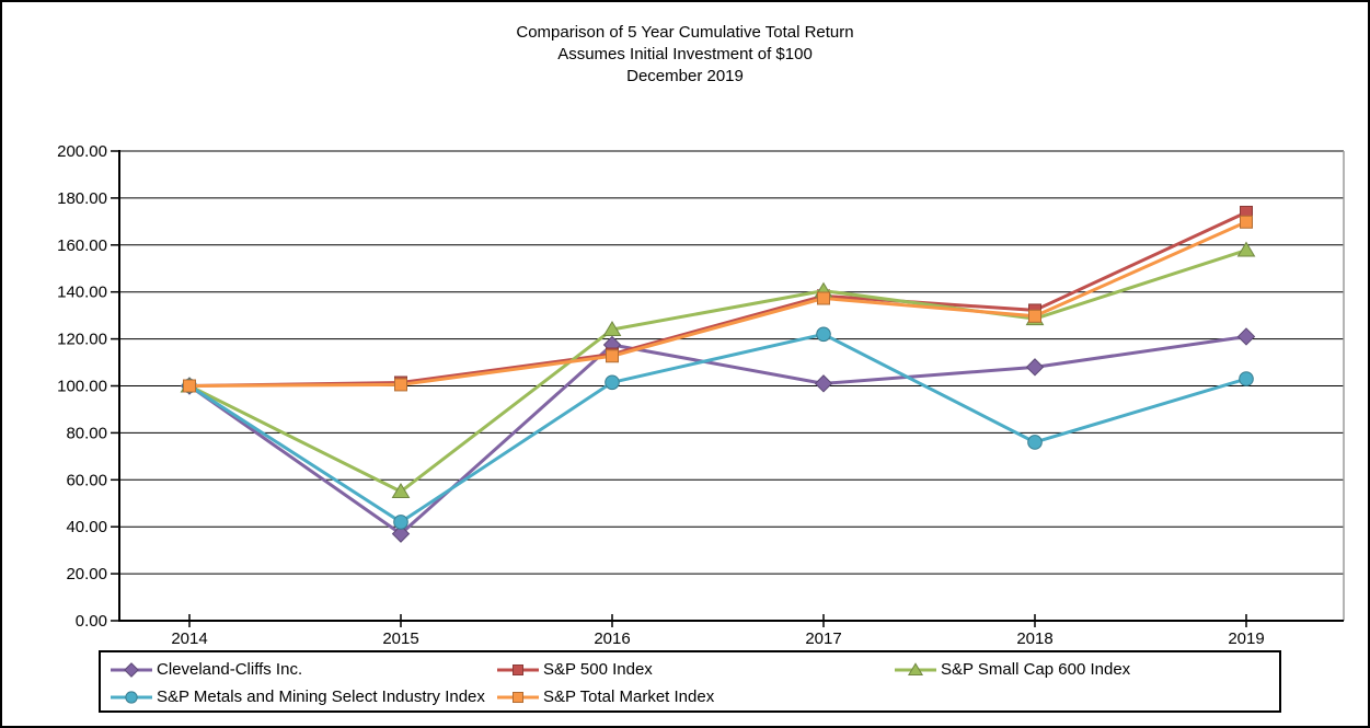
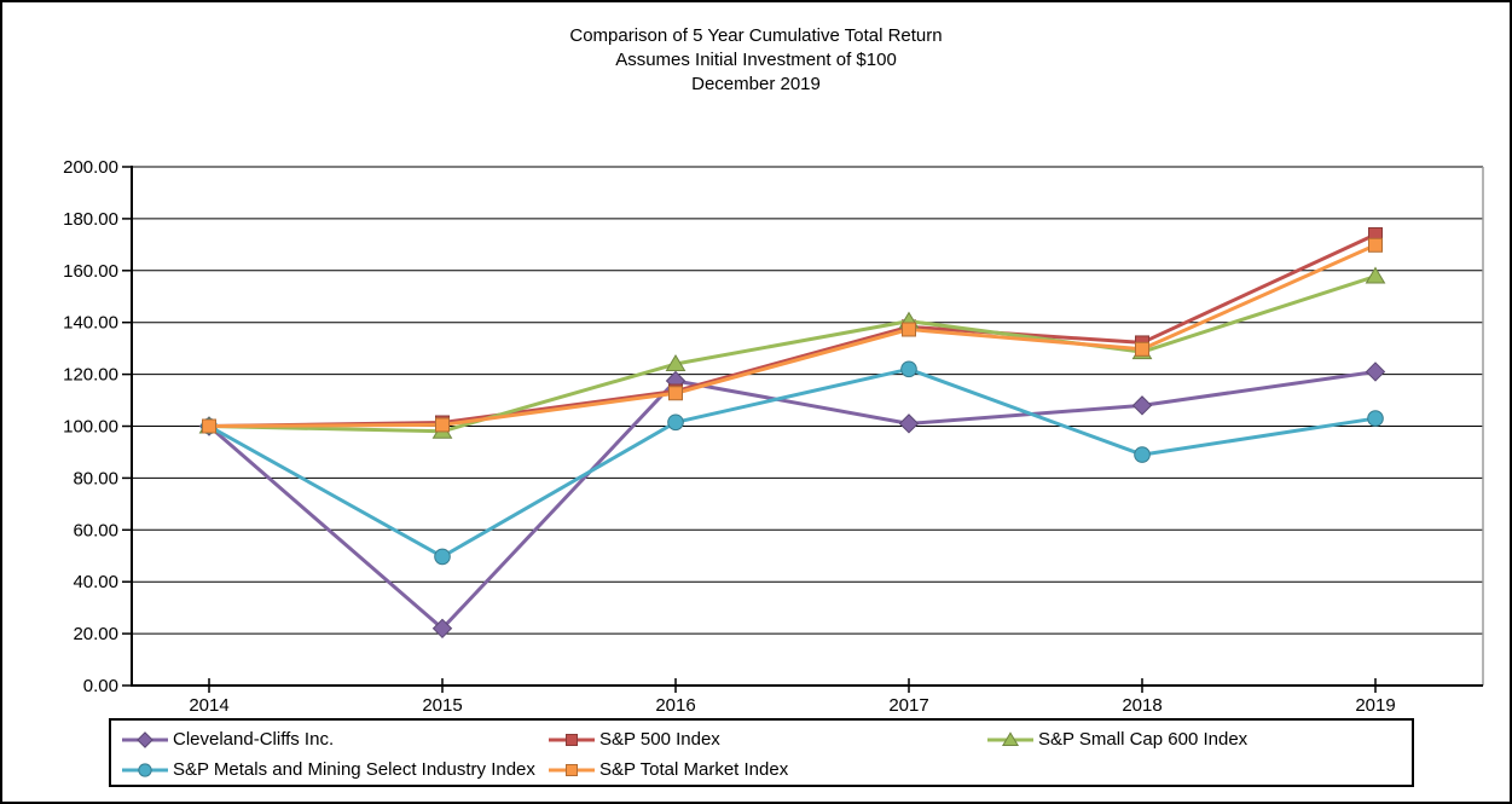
Cleveland-Cliffs Inc./2015: 37 -> 22
S&P Small Cap 600 Index/2015: 55 -> 98
S&P Metals and Mining Select Industry Index/2015: 42 -> 50
S&P Metals and Mining Select Industry Index/2018: 76 -> 89
